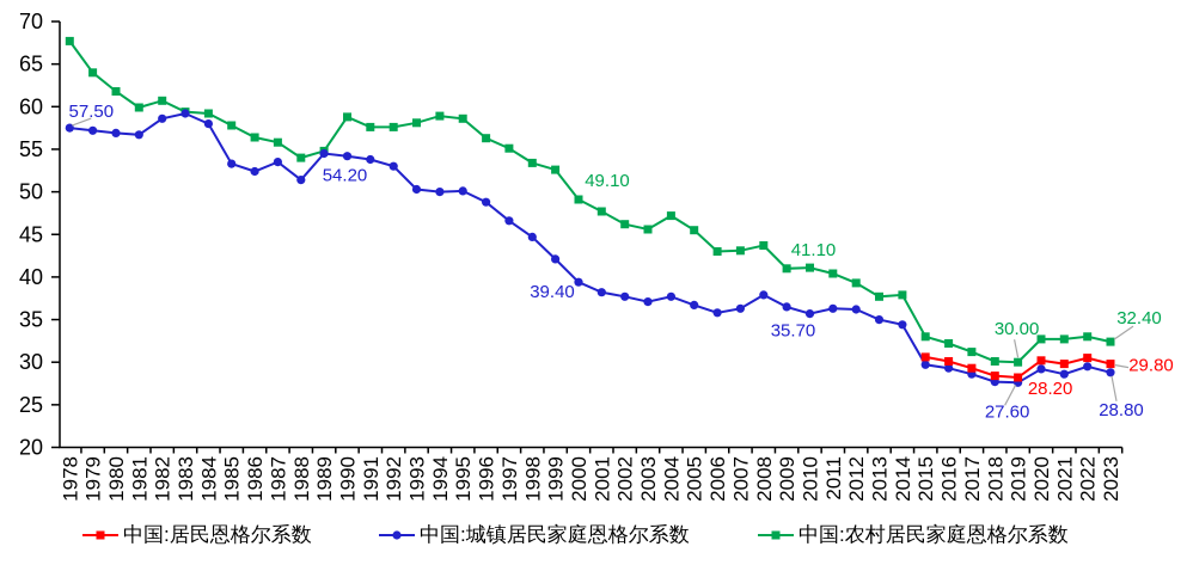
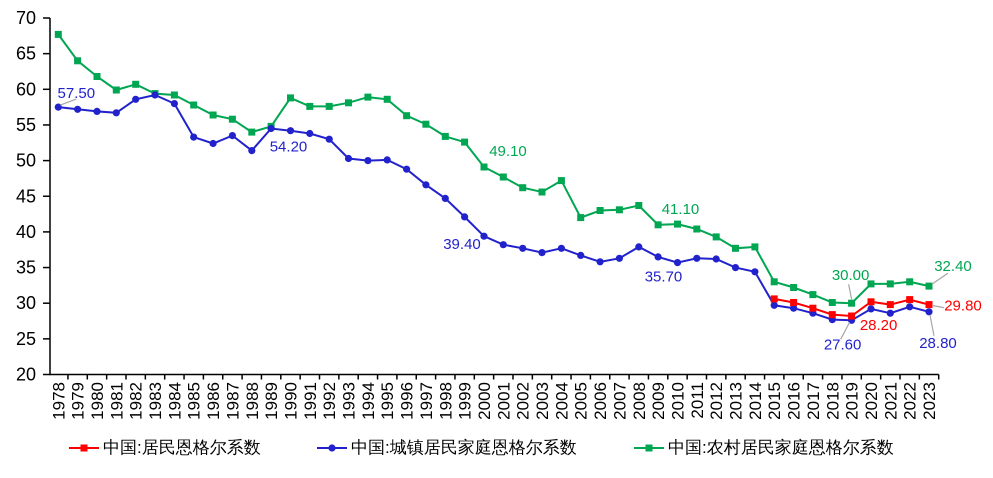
中国:农村居民家庭恩格尔系数/2005: 46 -> 42
